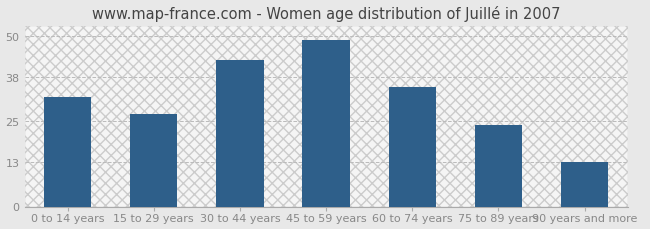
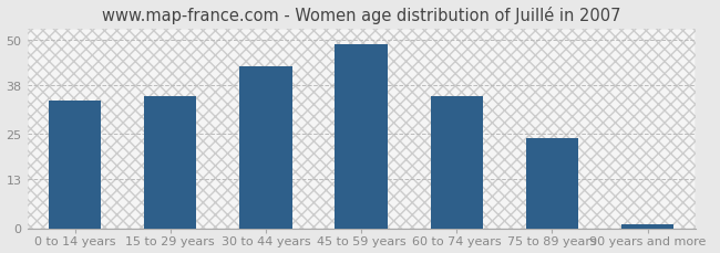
0 to 14 years: 32 -> 34
15 to 29 years: 27 -> 35
90 years and more: 13 -> 1
